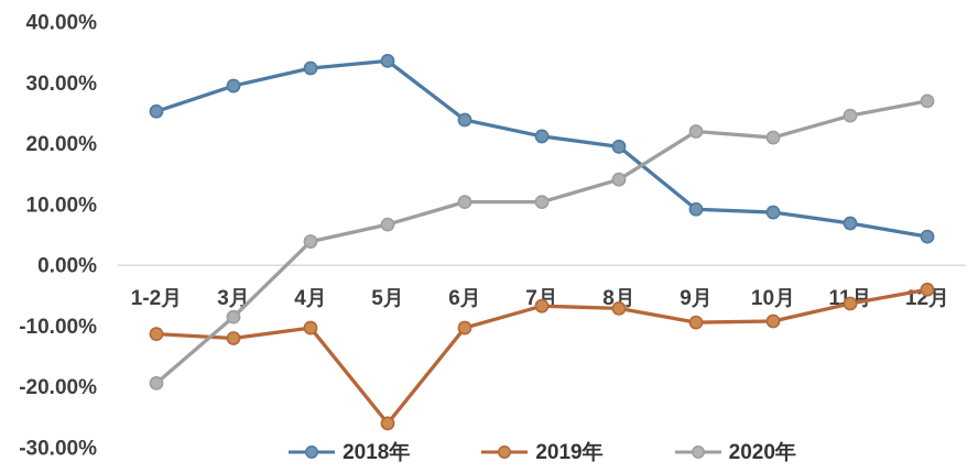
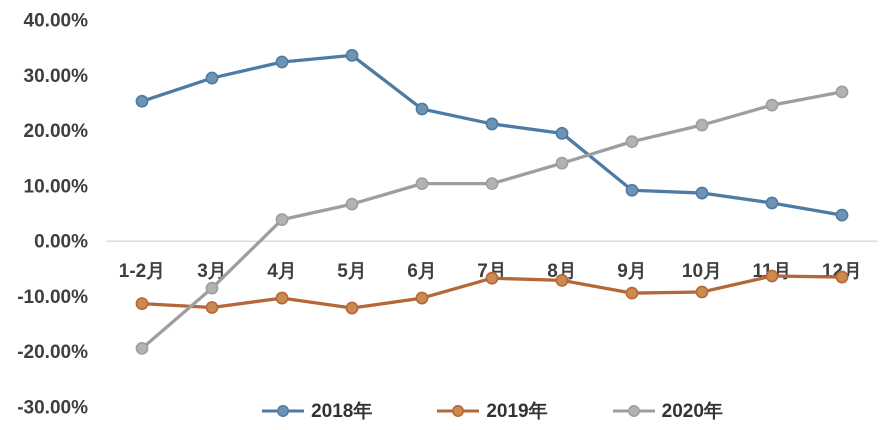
2019年/5月: -26% -> -12%
2020年/9月: 22% -> 18%
2019年/12月: -4% -> -6%
